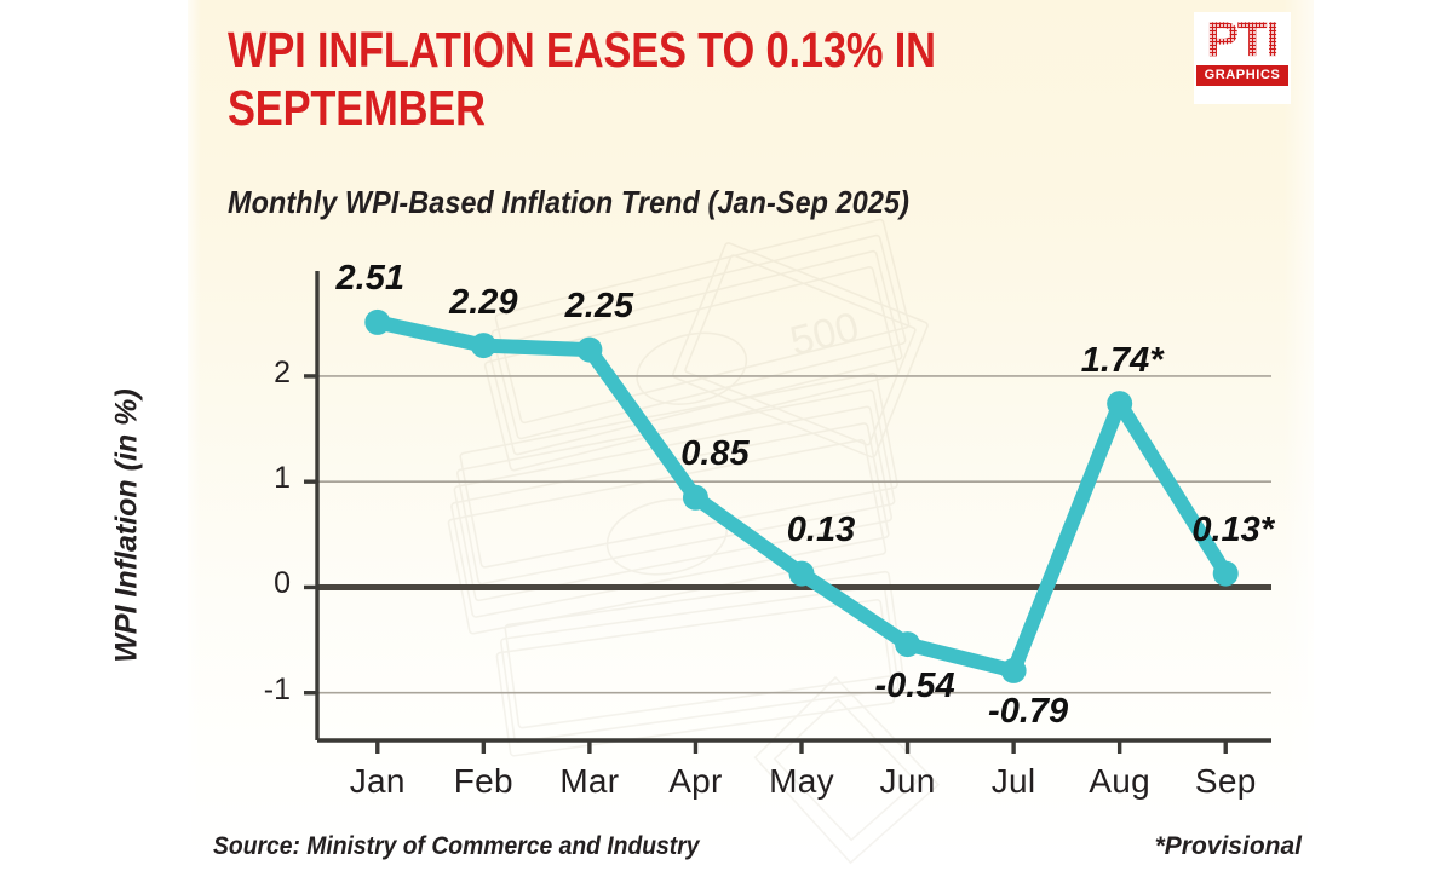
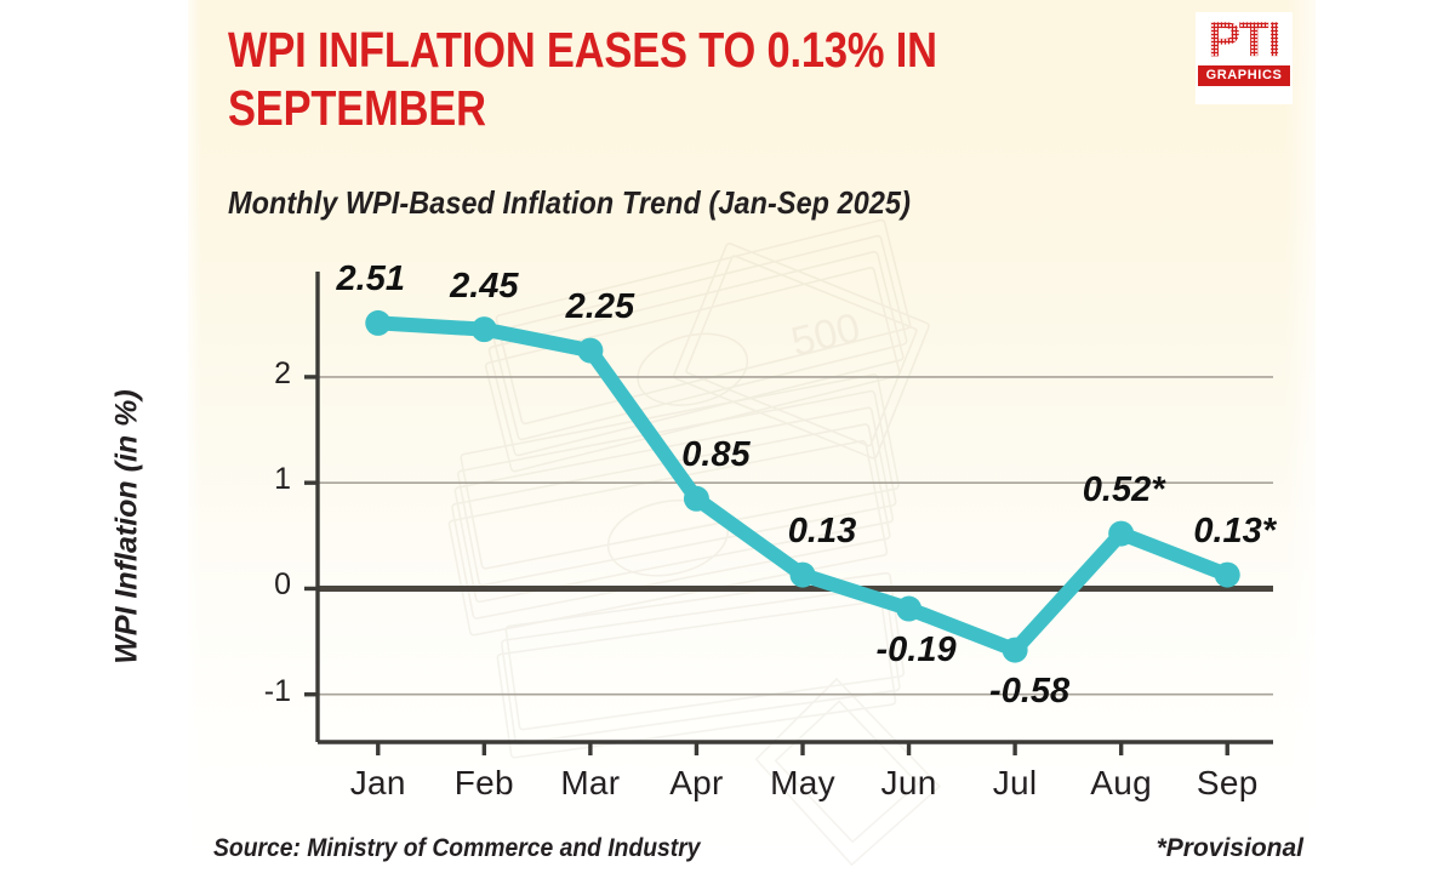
Feb: 2.29 -> 2.45
Jun: -0.54 -> -0.19
Jul: -0.79 -> -0.58
Aug: 1.74 -> 0.52
